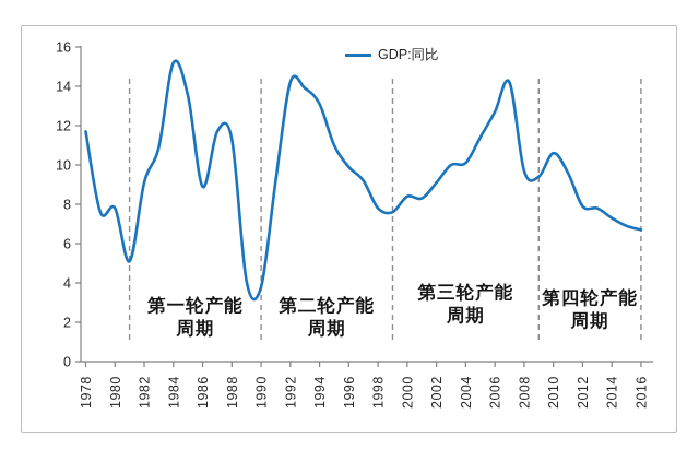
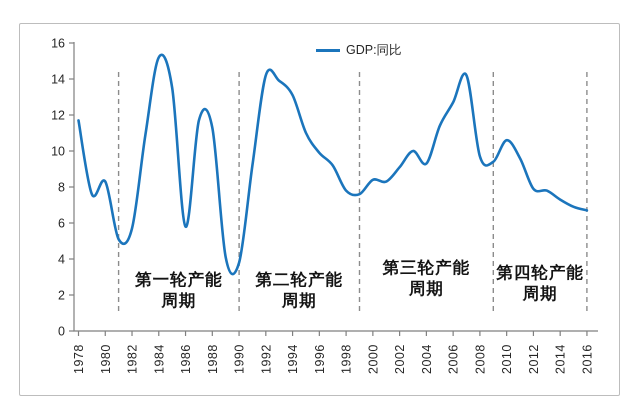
1980: 7.8 -> 8.3
1982: 9.1 -> 5.7
1986: 8.9 -> 5.8
2004: 10.1 -> 9.3
